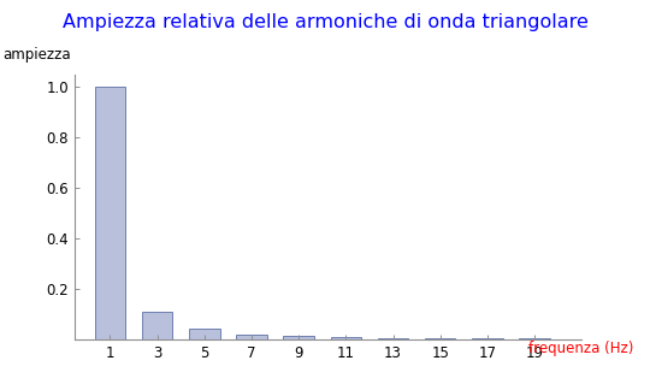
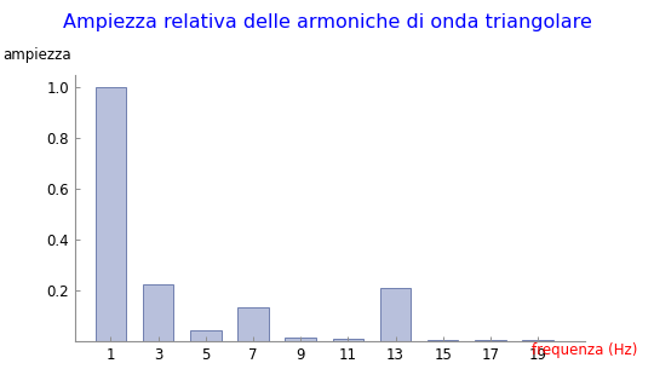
3: 0.111 -> 0.225
7: 0.020 -> 0.135
13: 0.006 -> 0.210
